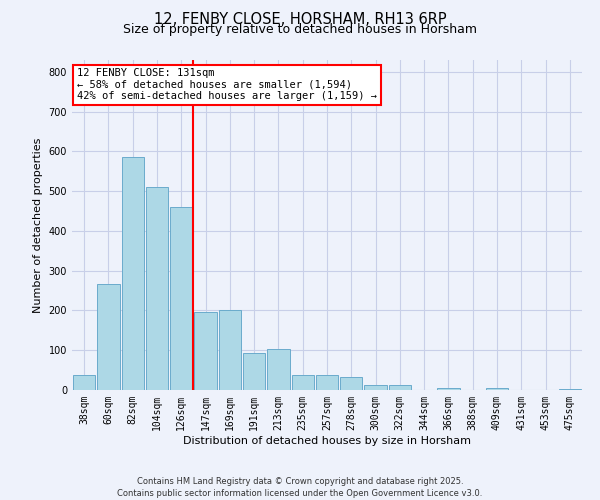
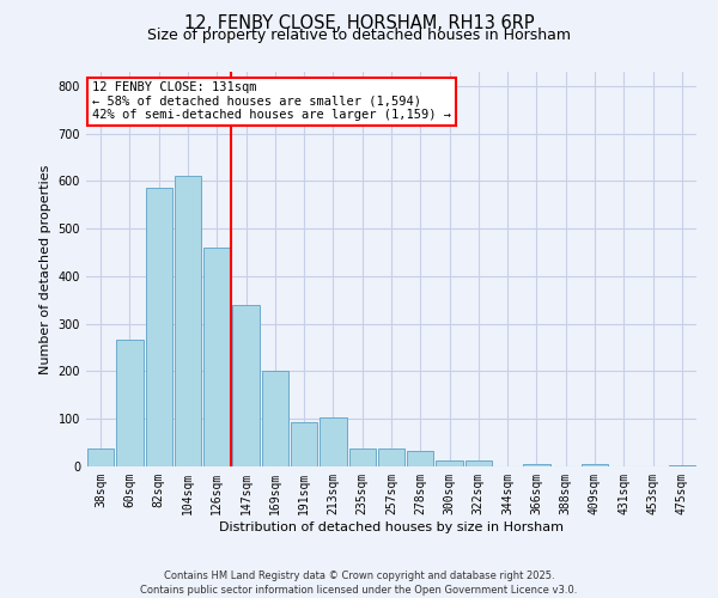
104sqm: 510 -> 610
147sqm: 195 -> 340
